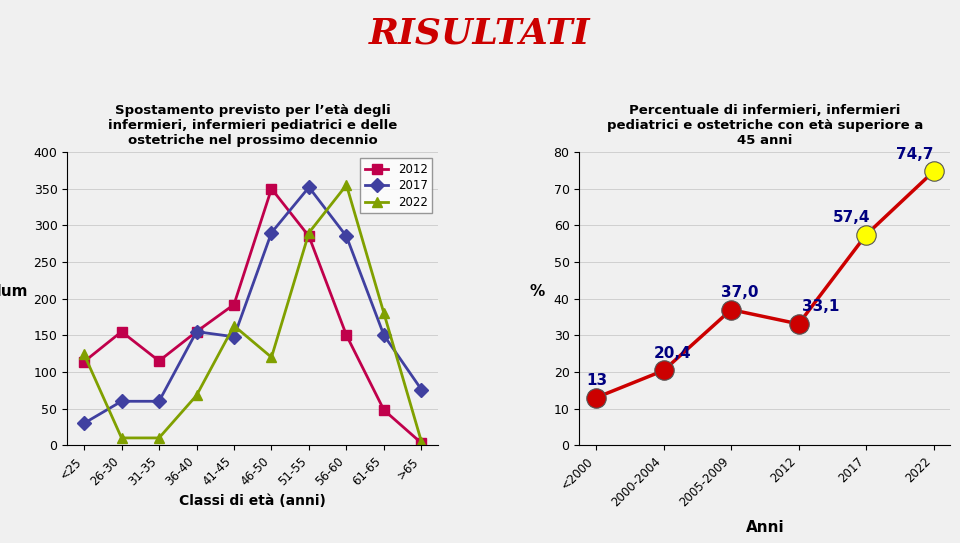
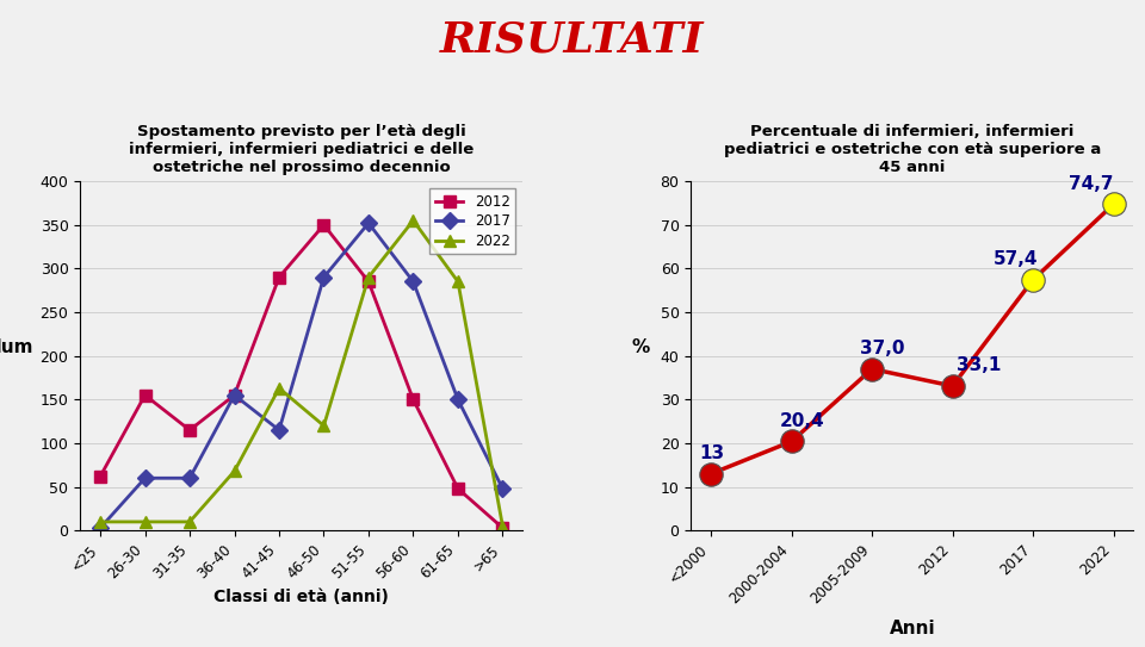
2012/<25: 114 -> 62
2017/<25: 30 -> 3
2022/<25: 124 -> 10
2012/41-45: 192 -> 290
2017/41-45: 148 -> 115
2022/61-65: 180 -> 285
2017/>65: 76 -> 48
